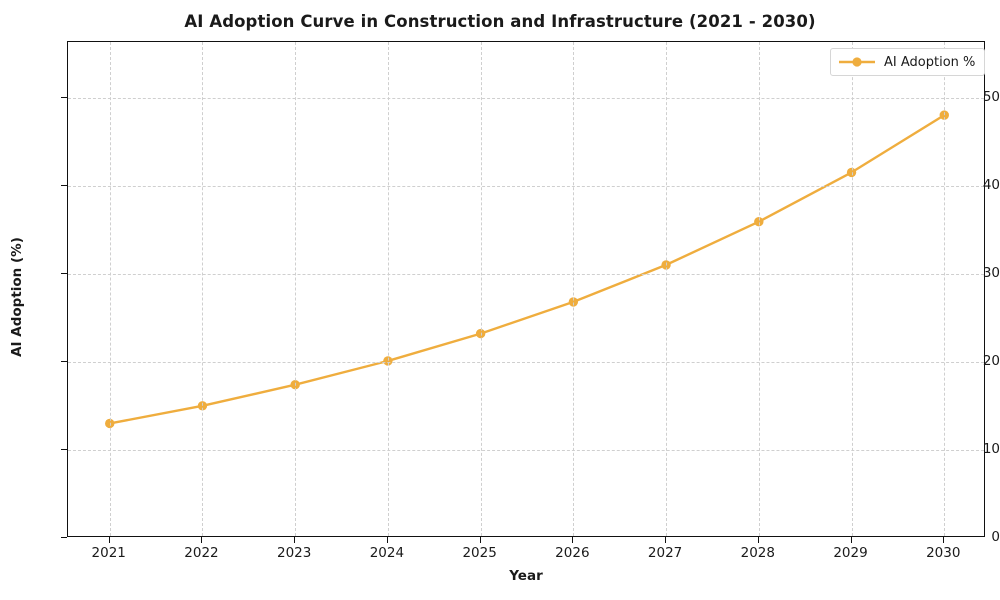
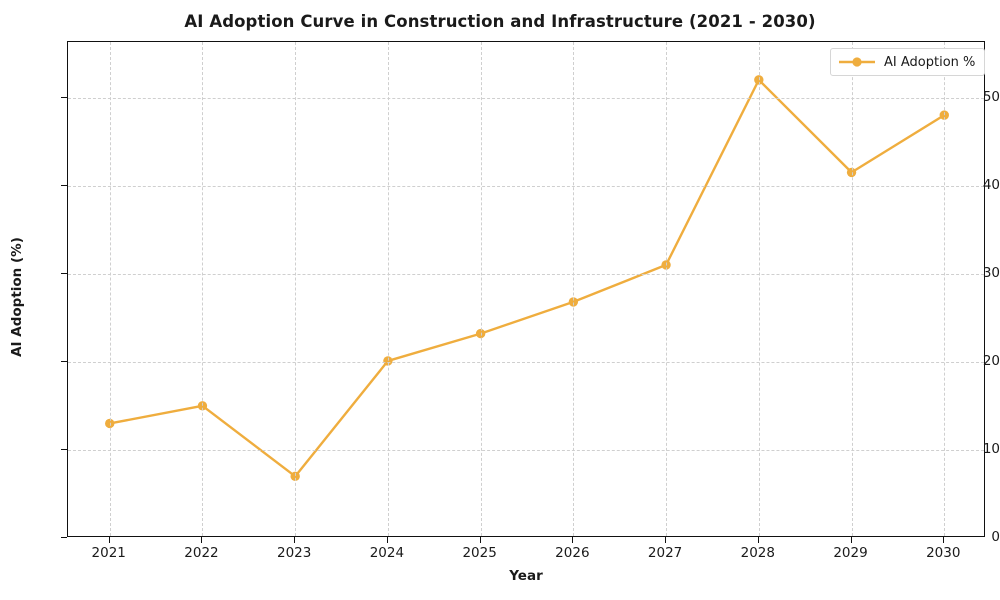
2023: 17 -> 7
2028: 36 -> 52
